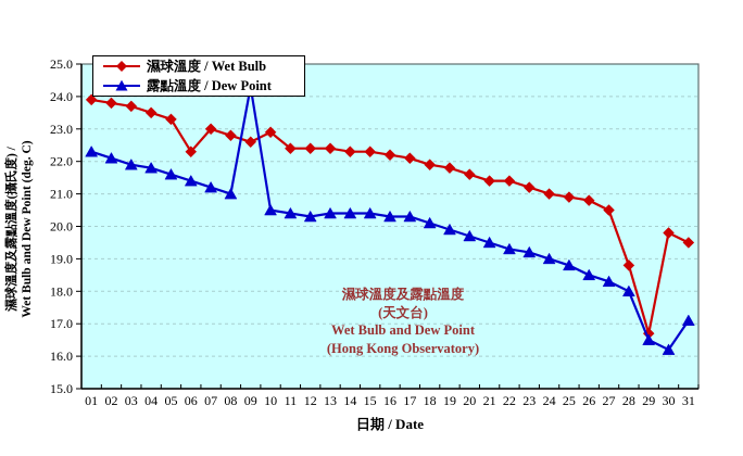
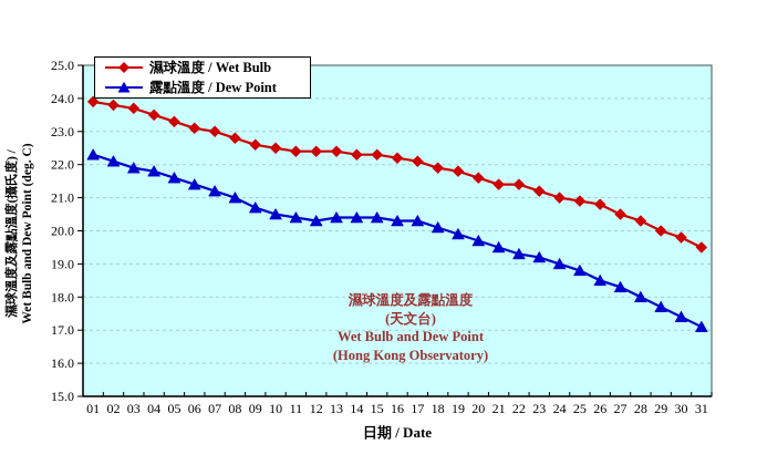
濕球溫度 / Wet Bulb/06: 22.3 -> 23.1
露點溫度 / Dew Point/09: 24.3 -> 20.7
濕球溫度 / Wet Bulb/10: 22.9 -> 22.5
濕球溫度 / Wet Bulb/28: 18.8 -> 20.3
濕球溫度 / Wet Bulb/29: 16.7 -> 20.0
露點溫度 / Dew Point/29: 16.5 -> 17.7
露點溫度 / Dew Point/30: 16.2 -> 17.4
